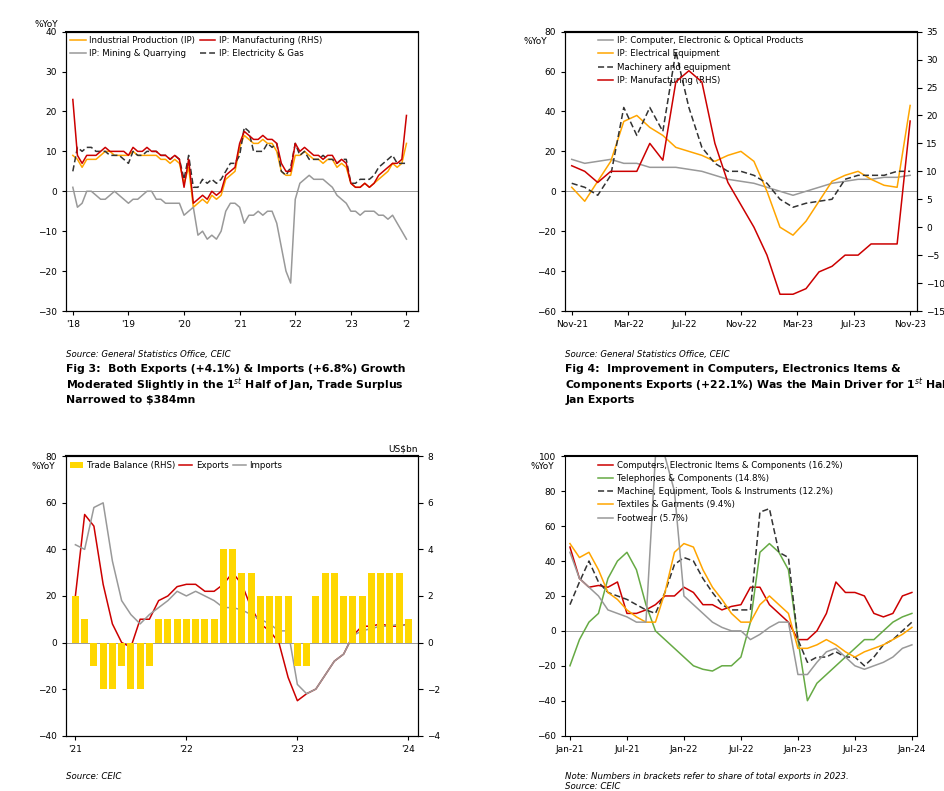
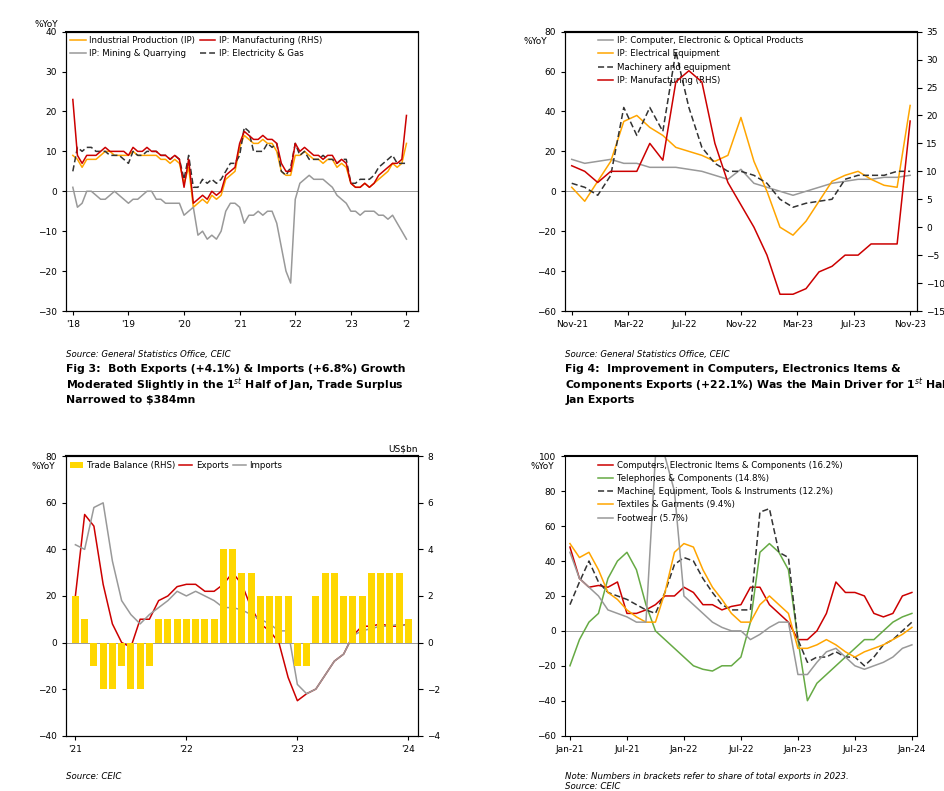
IP: Computer, Electronic & Optical Products/Nov-22: 5 -> 11
IP: Electrical Equipment/Nov-22: 20 -> 37
